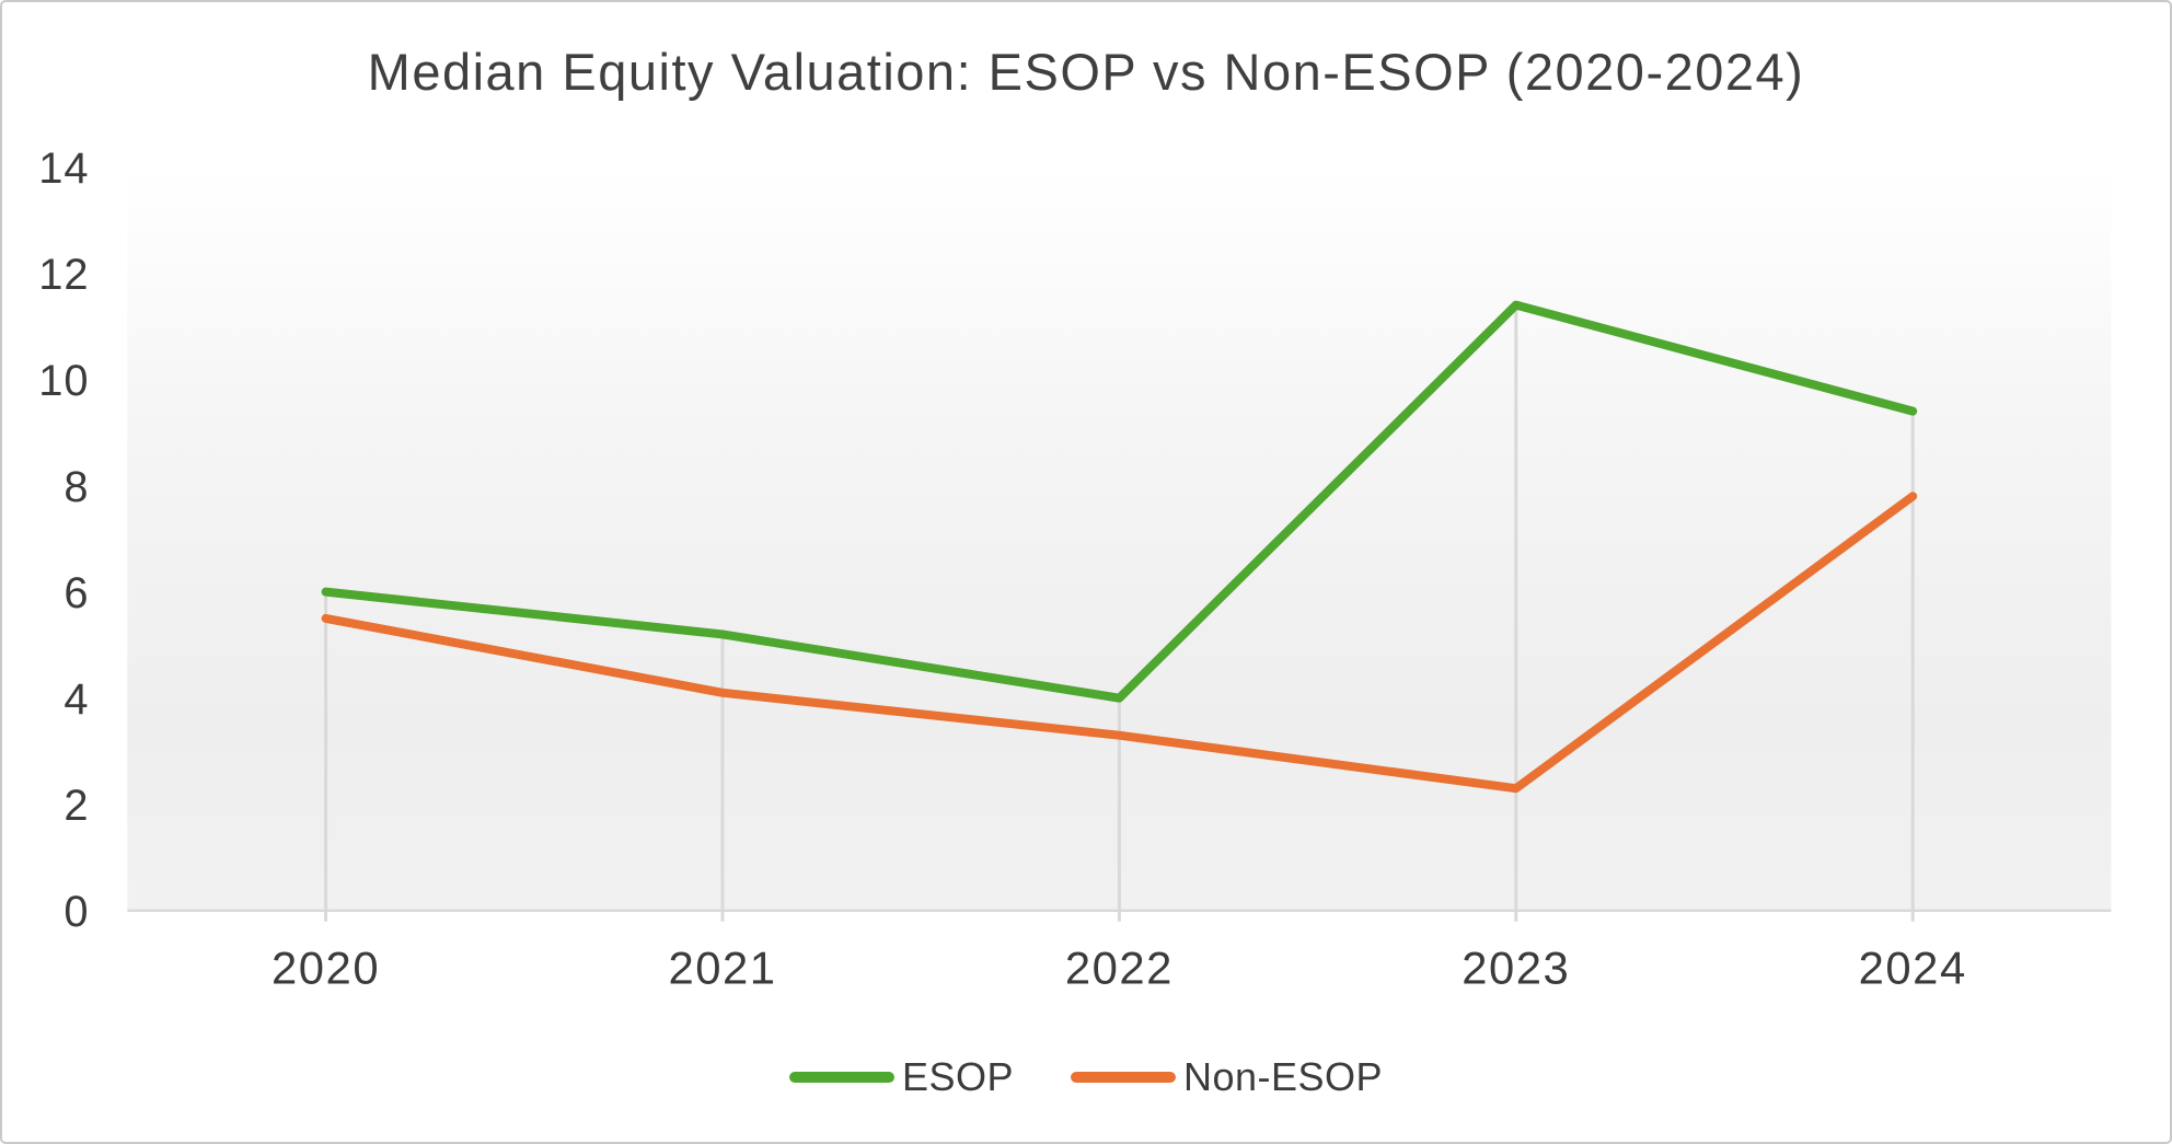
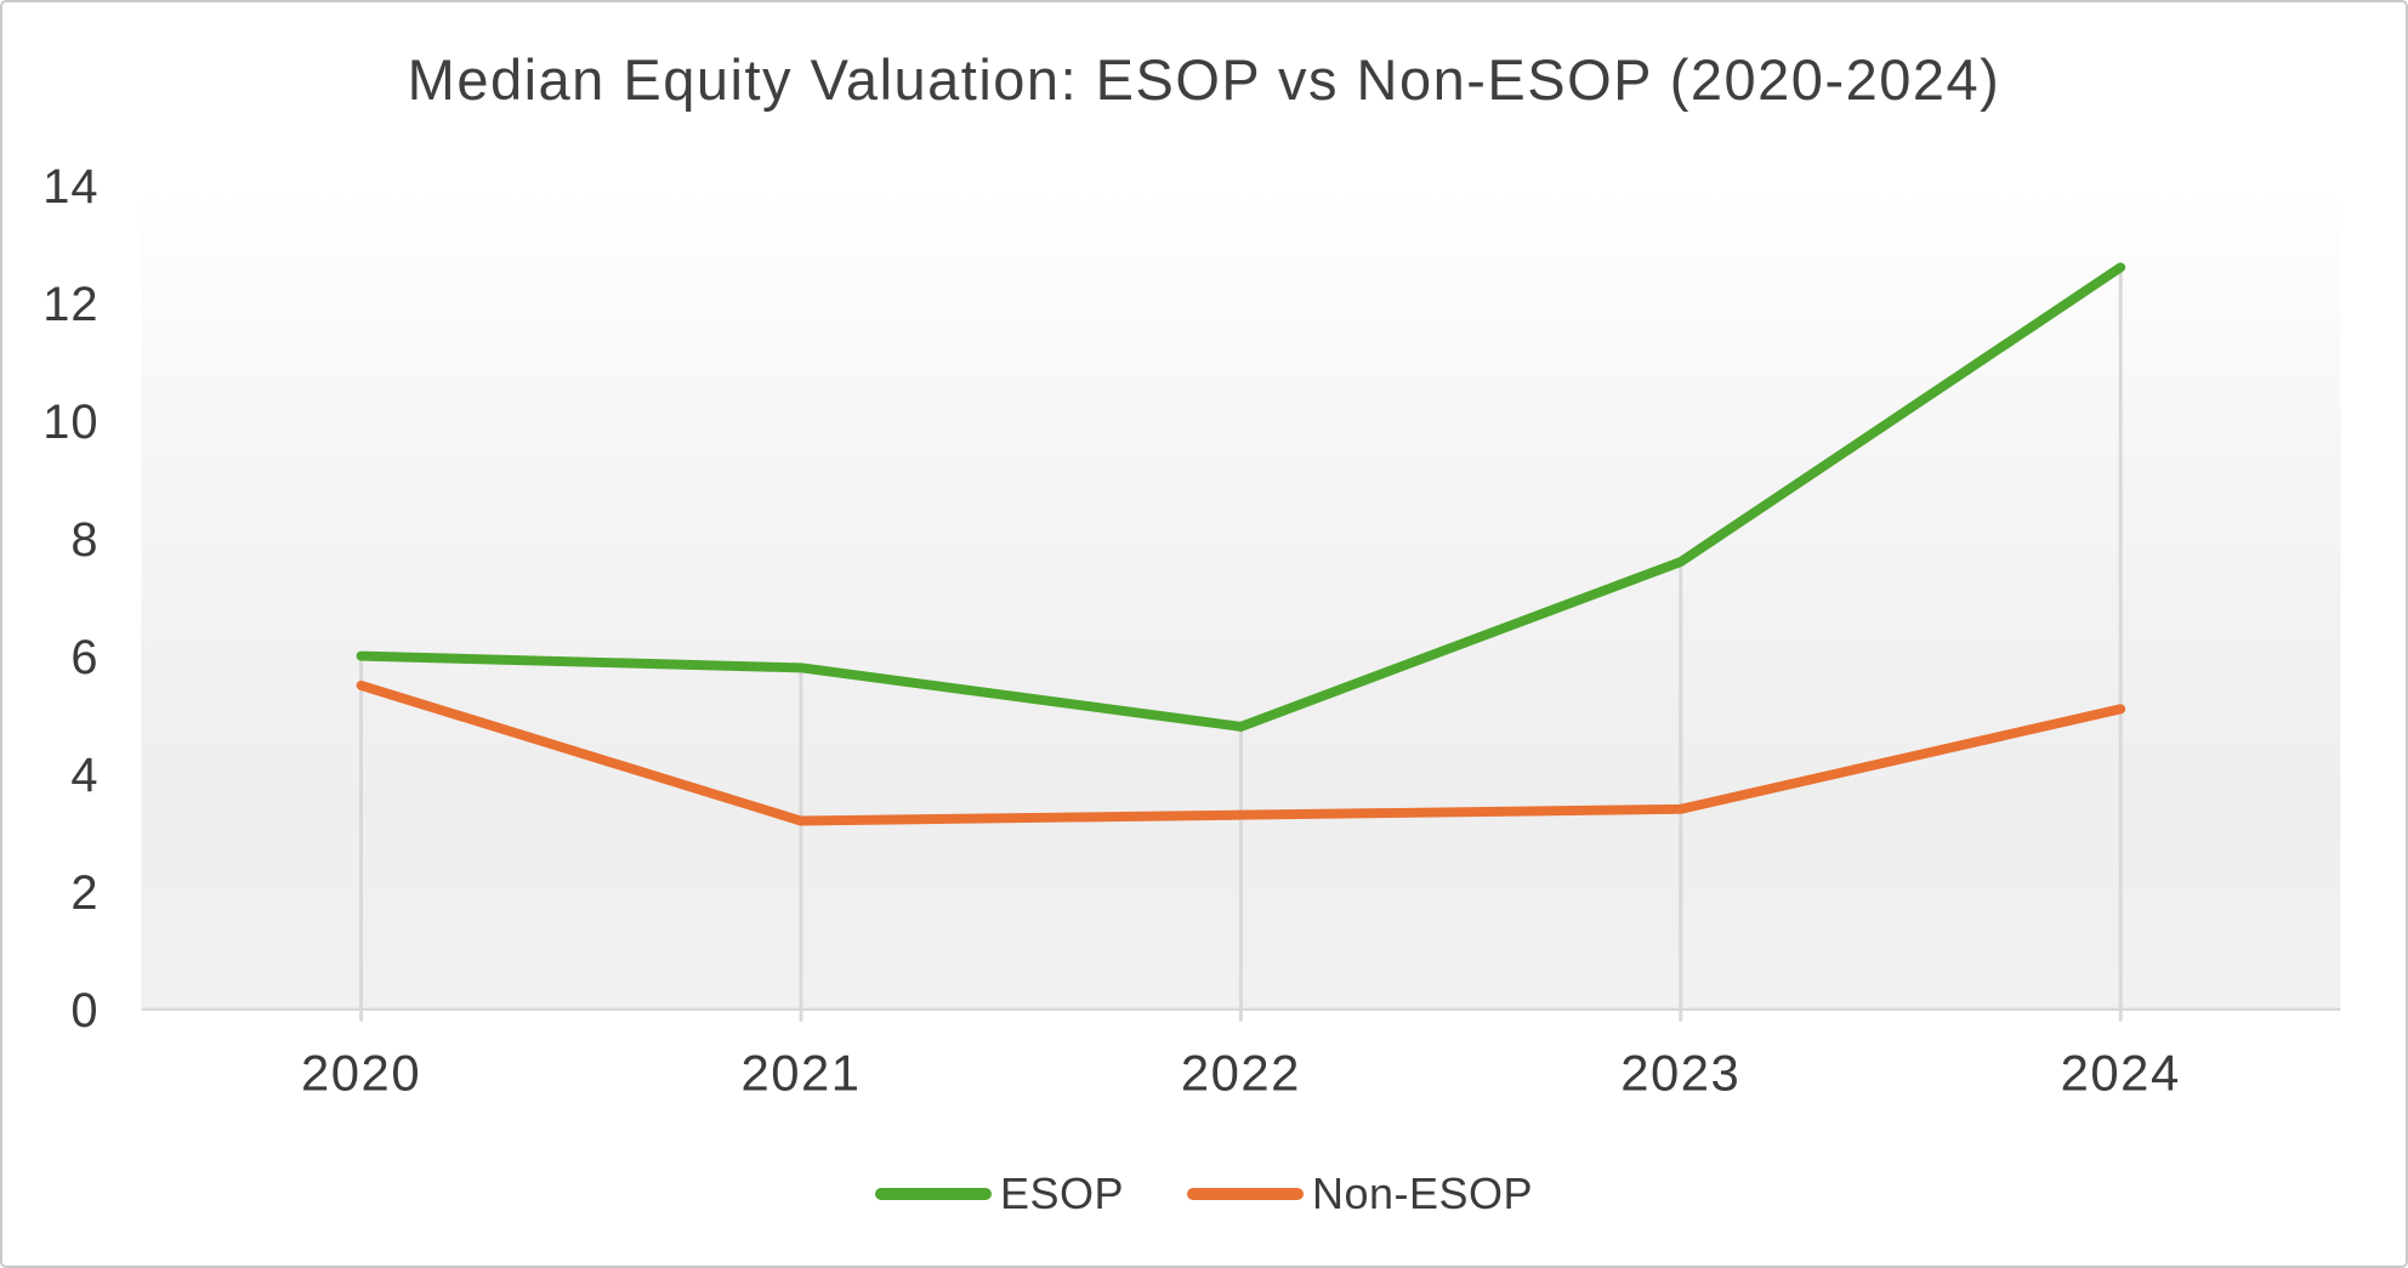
ESOP/2021: 5.2 -> 5.8
Non-ESOP/2021: 4.1 -> 3.2
ESOP/2022: 4.0 -> 4.8
ESOP/2023: 11.4 -> 7.6
Non-ESOP/2023: 2.3 -> 3.4
ESOP/2024: 9.4 -> 12.6
Non-ESOP/2024: 7.8 -> 5.1
